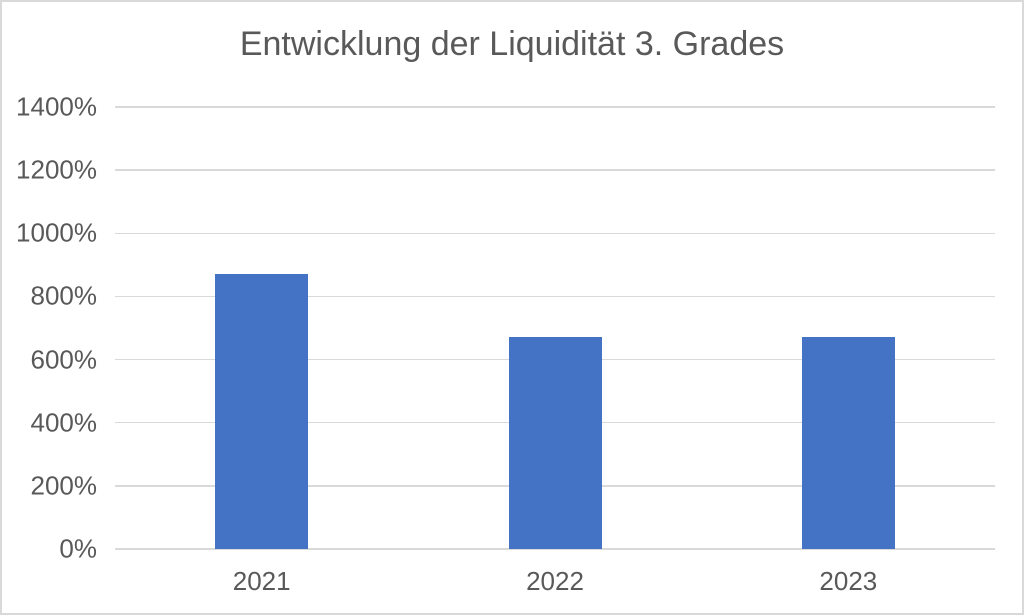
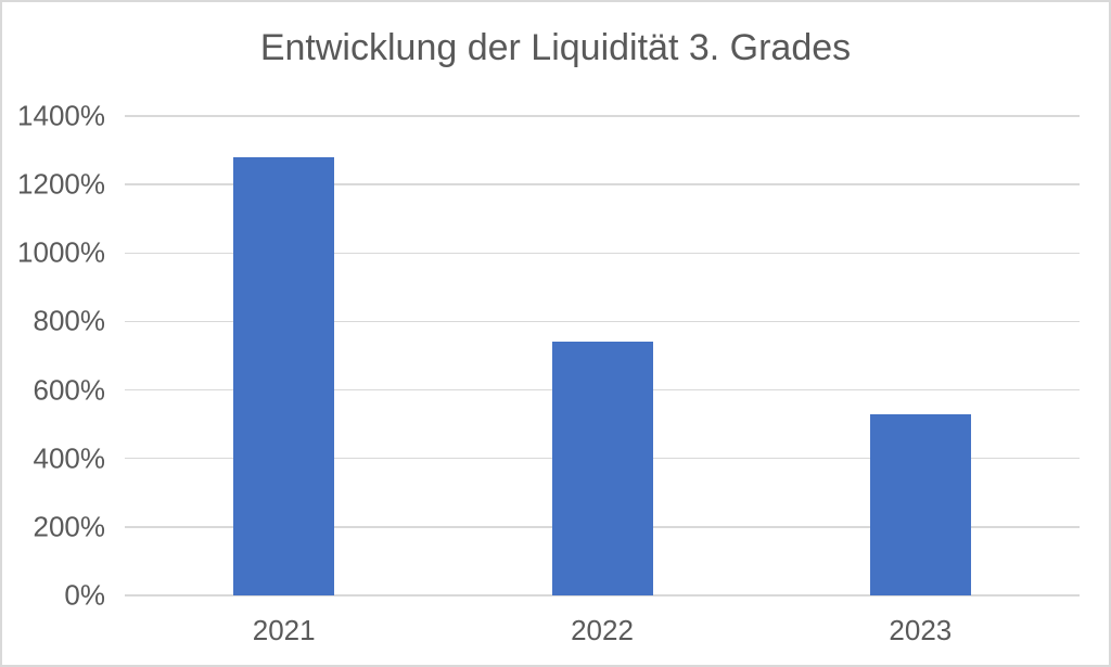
2021: 870% -> 1280%
2022: 670% -> 740%
2023: 670% -> 530%
